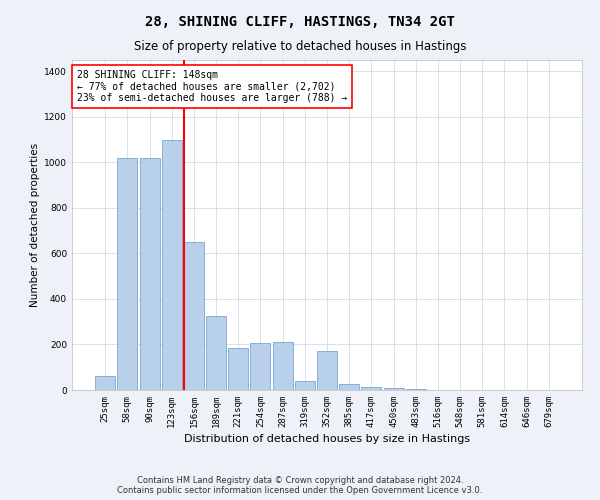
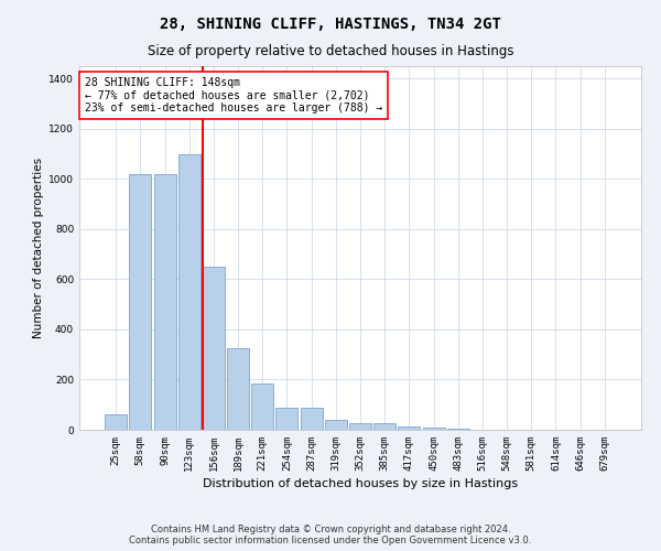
254sqm: 205 -> 90
287sqm: 210 -> 90
352sqm: 170 -> 25
